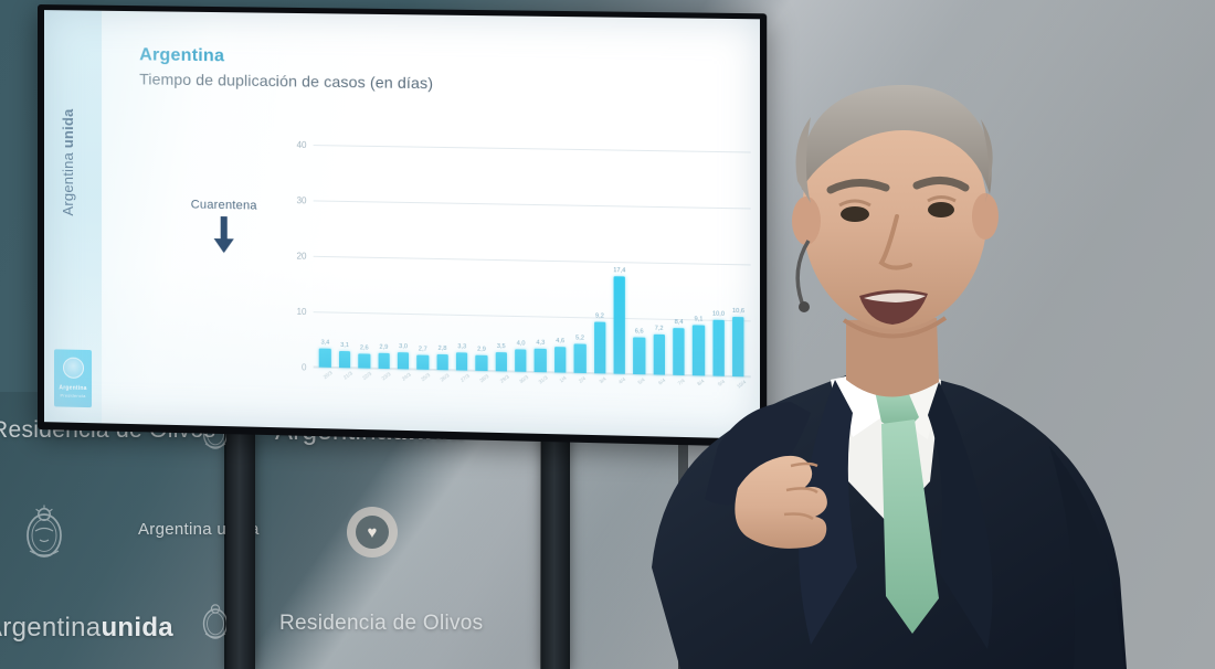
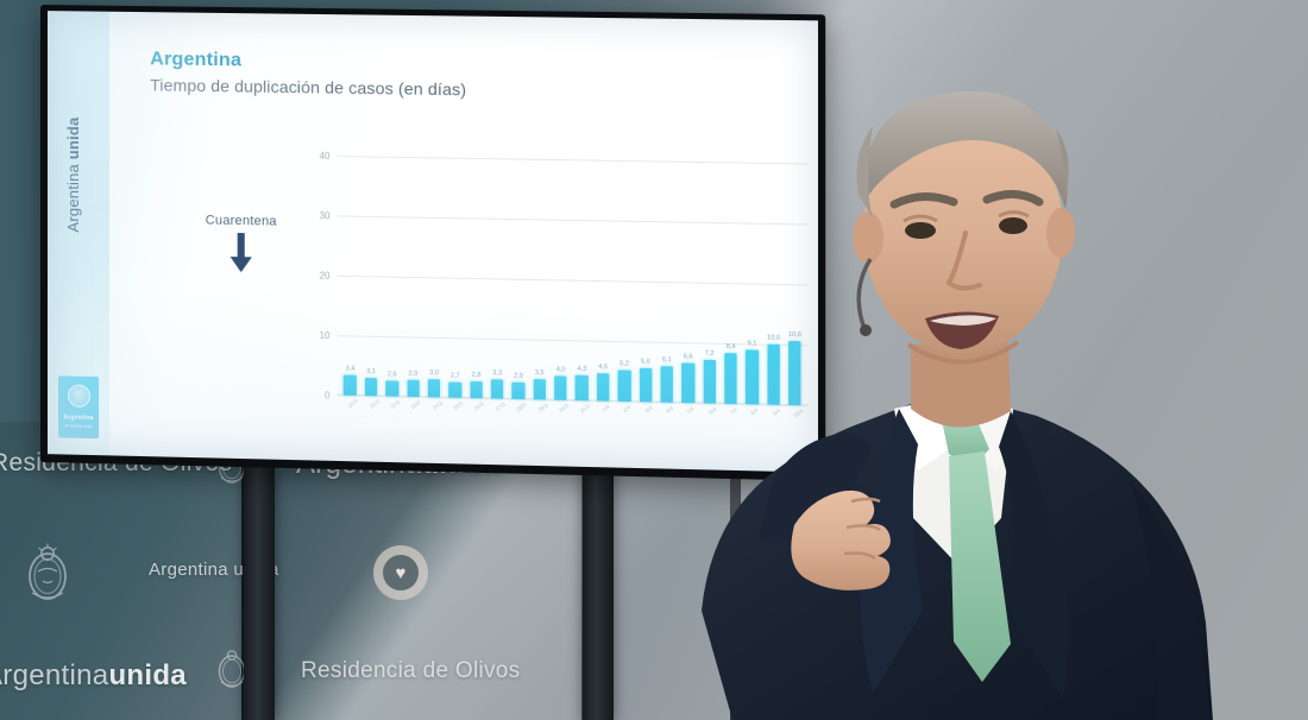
3/4: 9,2 -> 5,6
4/4: 17,4 -> 6,1
